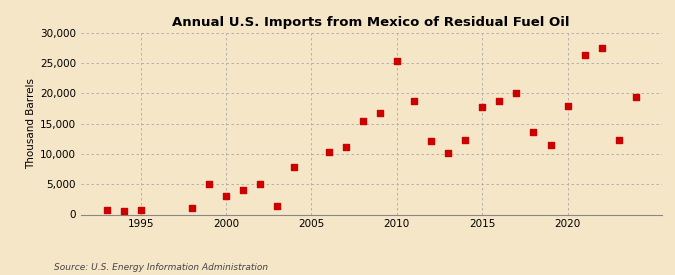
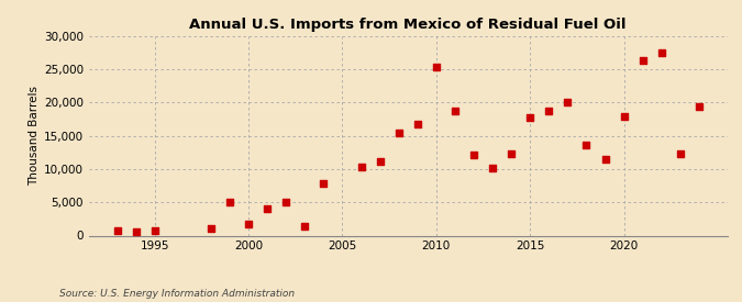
2000: 3,000 -> 1,800
